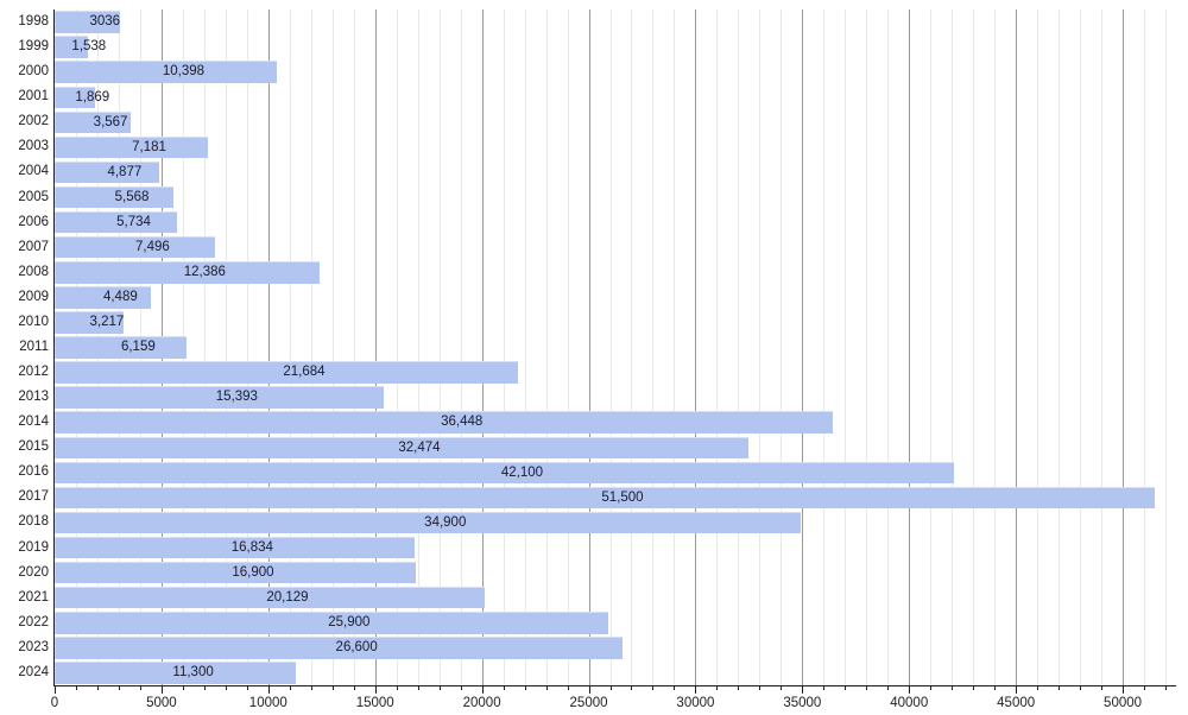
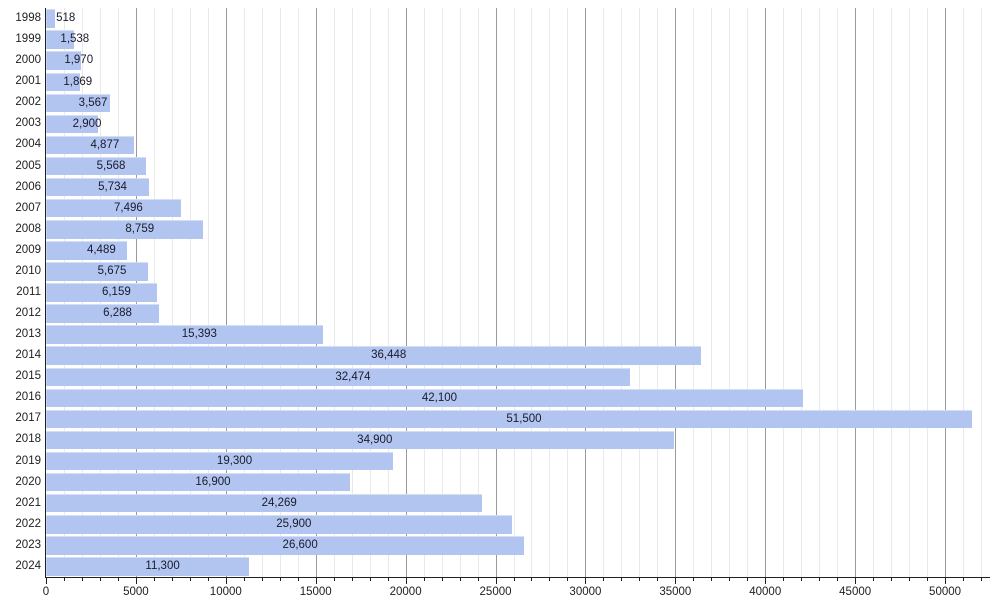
1998: 3036 -> 518
2000: 10,398 -> 1,970
2003: 7,181 -> 2,900
2008: 12,386 -> 8,759
2010: 3,217 -> 5,675
2012: 21,684 -> 6,288
2019: 16,834 -> 19,300
2021: 20,129 -> 24,269
